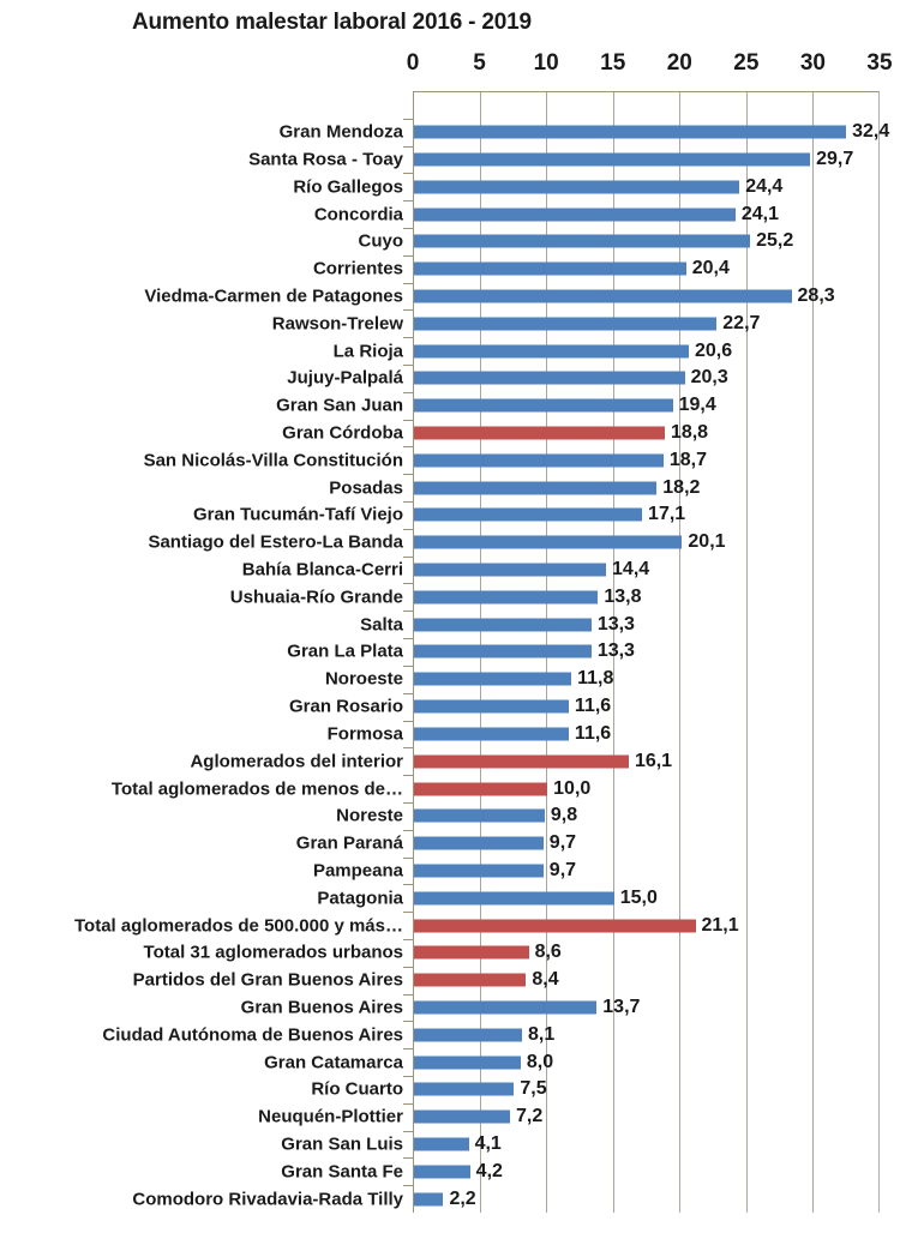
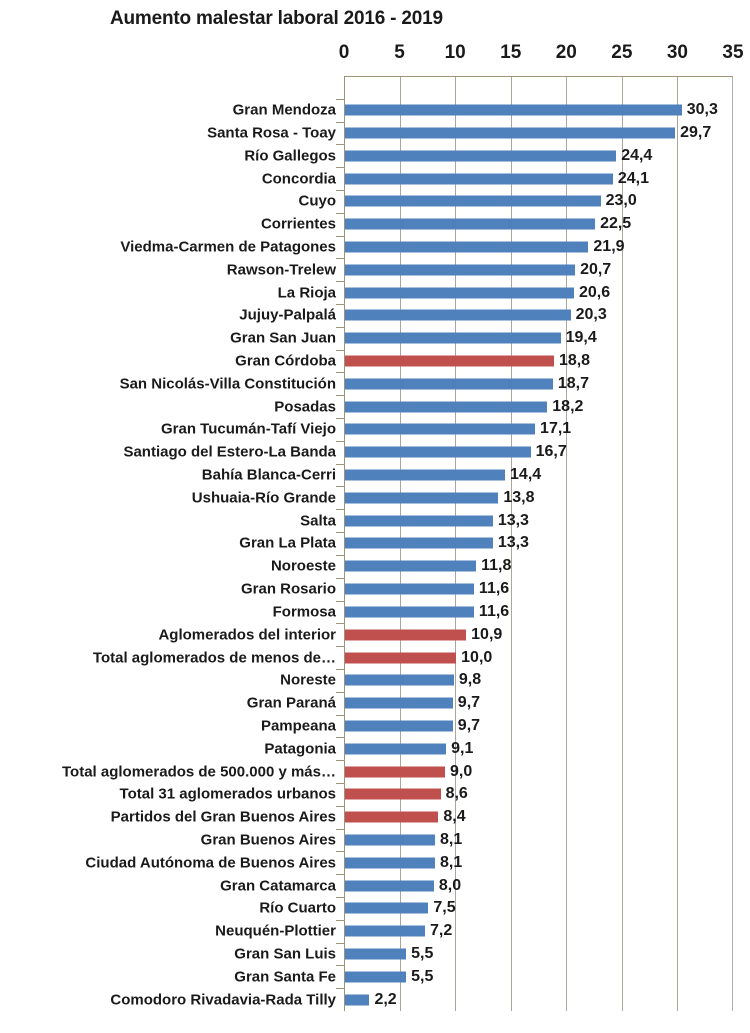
Gran Mendoza: 32,4 -> 30,3
Cuyo: 25,2 -> 23,0
Corrientes: 20,4 -> 22,5
Viedma-Carmen de Patagones: 28,3 -> 21,9
Rawson-Trelew: 22,7 -> 20,7
Santiago del Estero-La Banda: 20,1 -> 16,7
Aglomerados del interior: 16,1 -> 10,9
Patagonia: 15,0 -> 9,1
Total aglomerados de 500.000 y más…: 21,1 -> 9,0
Gran Buenos Aires: 13,7 -> 8,1
Gran San Luis: 4,1 -> 5,5
Gran Santa Fe: 4,2 -> 5,5
